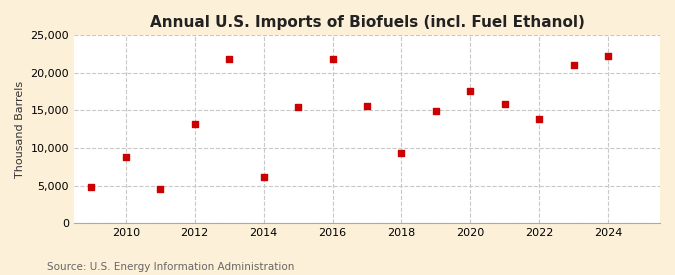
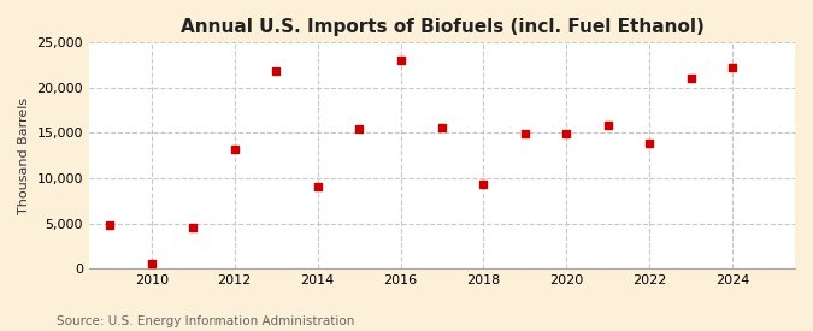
2010: 8,800 -> 500
2014: 6,200 -> 9,100
2016: 21,800 -> 23,100
2020: 17,600 -> 14,900
